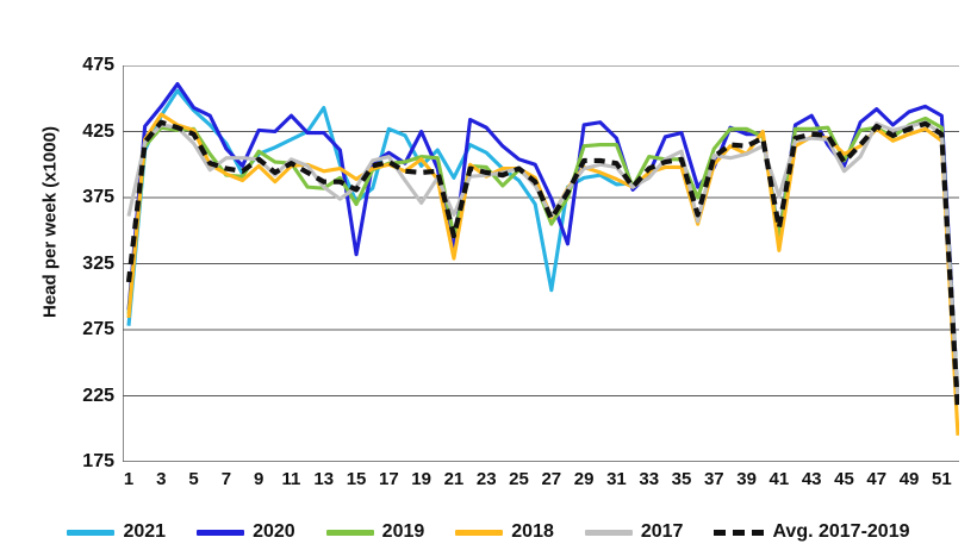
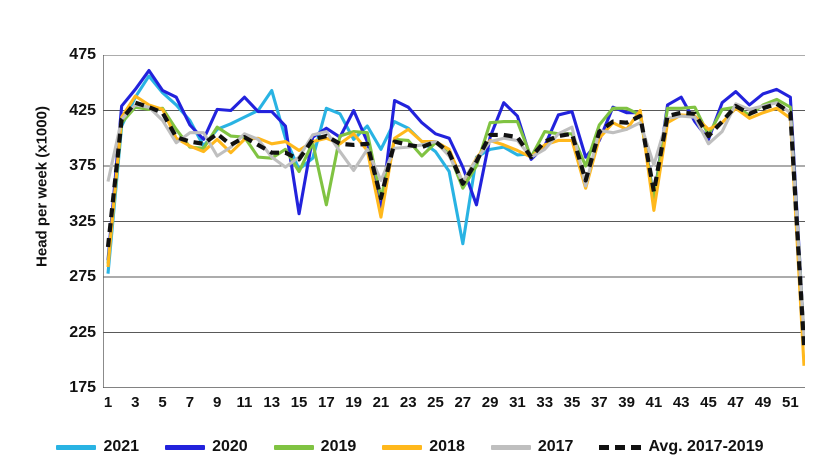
Avg. 2017-2019/1: 311 -> 302
2017/9: 404 -> 384
2019/17: 401 -> 340
2018/23: 391 -> 408
2020/29: 430 -> 401
